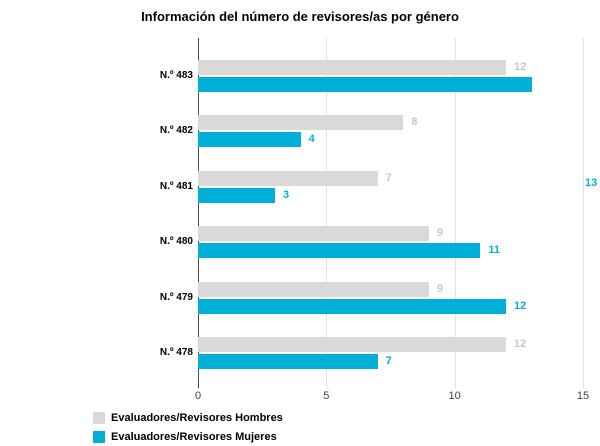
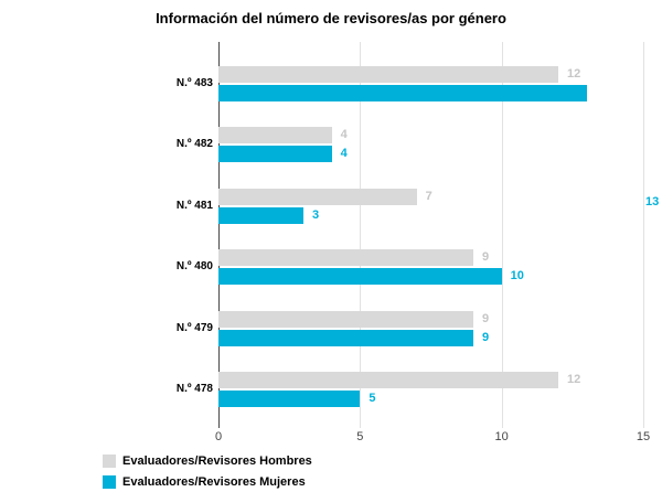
Evaluadores/Revisores Hombres/N.º 482: 8 -> 4
Evaluadores/Revisores Mujeres/N.º 480: 11 -> 10
Evaluadores/Revisores Mujeres/N.º 479: 12 -> 9
Evaluadores/Revisores Mujeres/N.º 478: 7 -> 5
